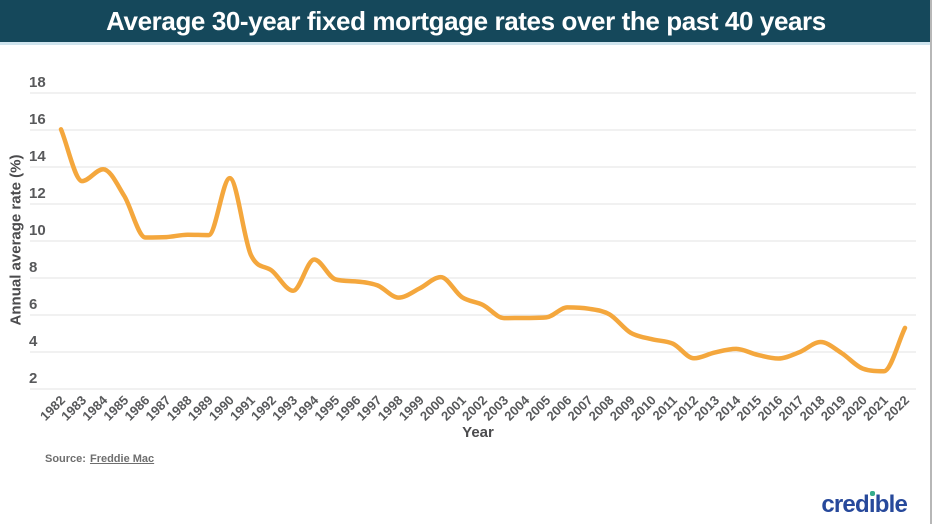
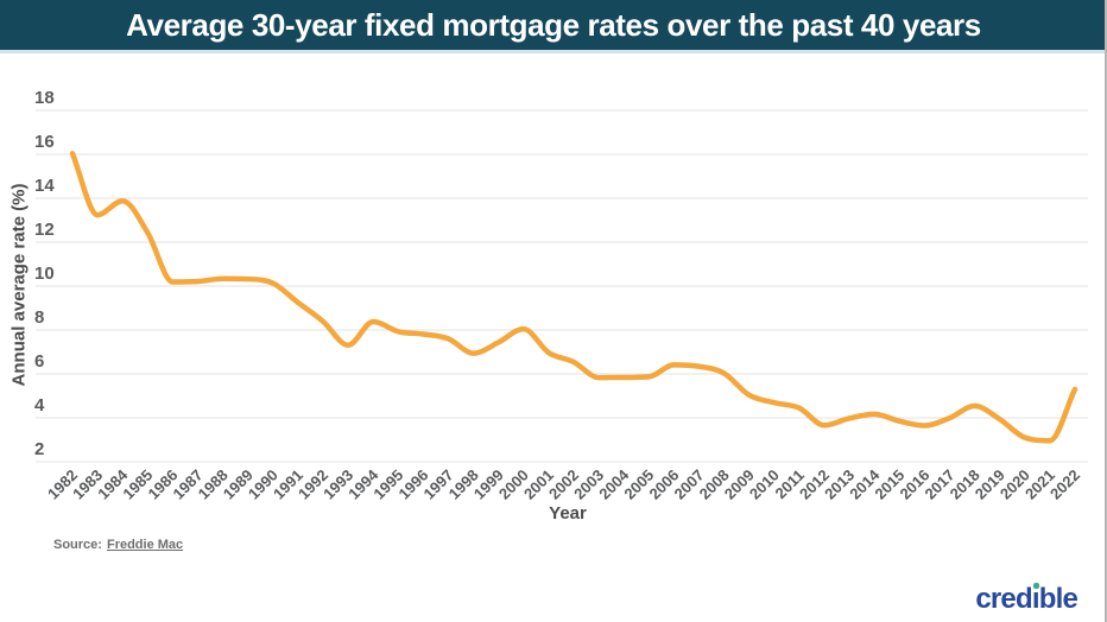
1990: 13.4 -> 10.1
1994: 9.0 -> 8.4
